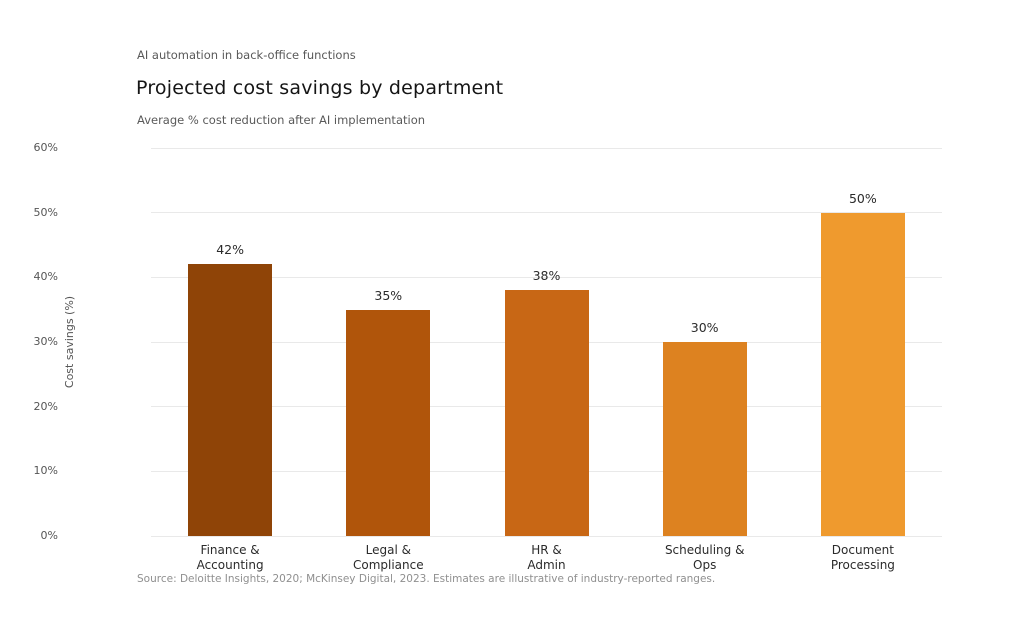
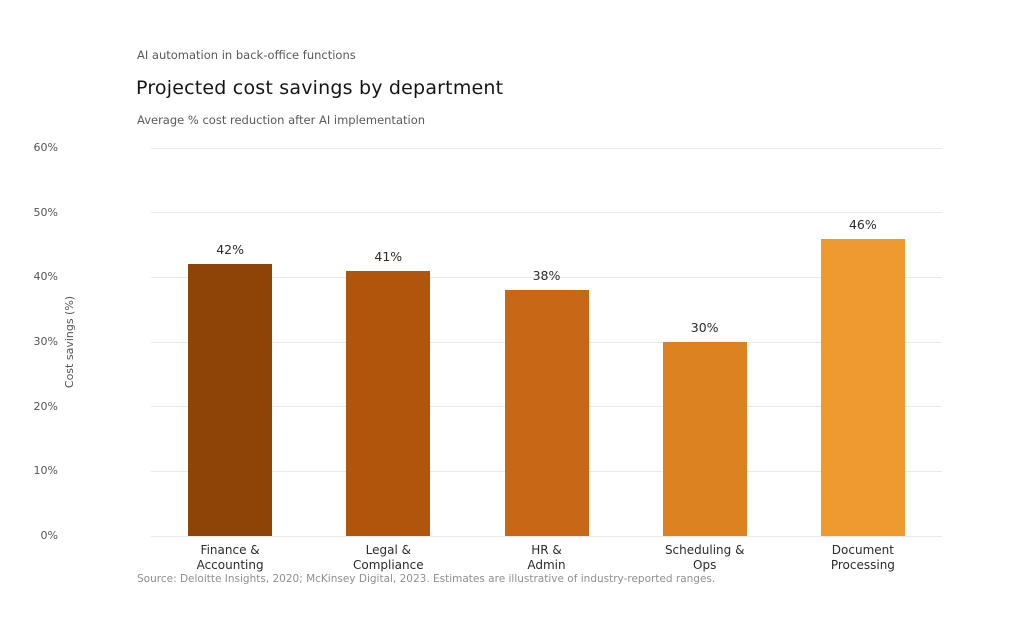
Legal & Compliance: 35% -> 41%
Document Processing: 50% -> 46%
